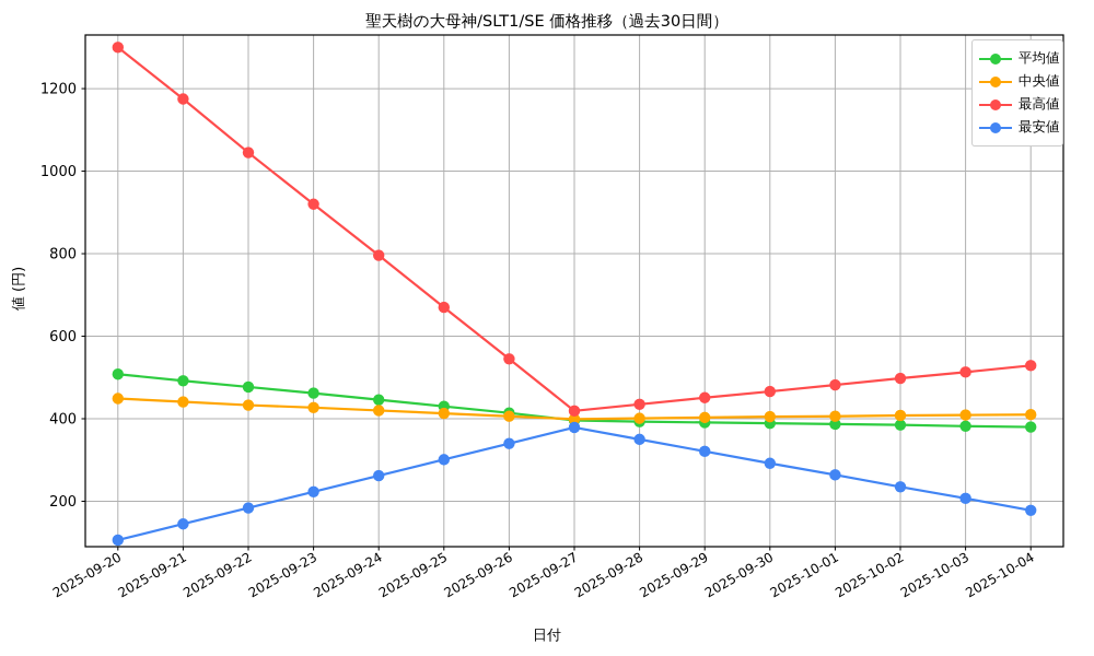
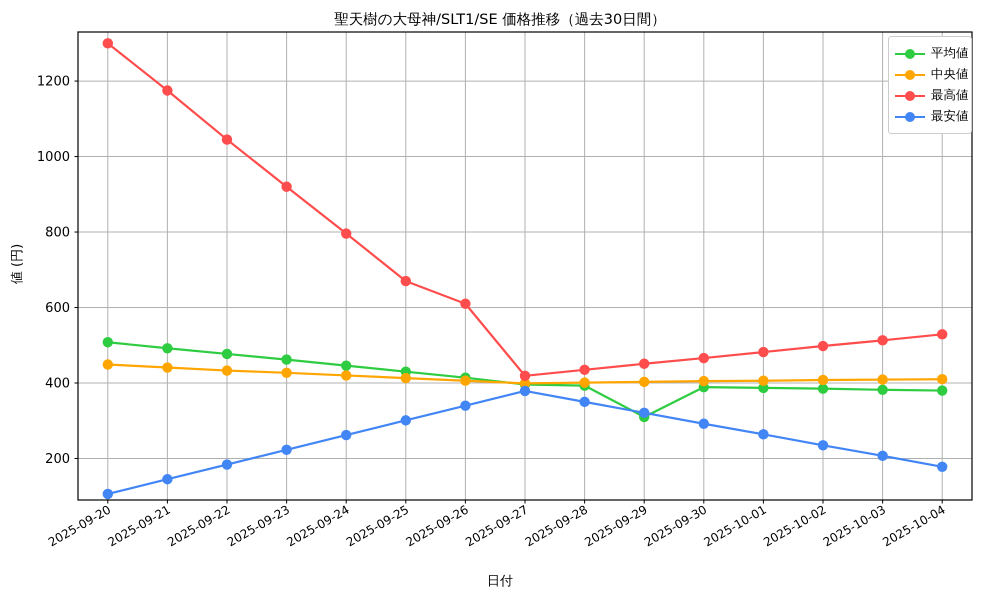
最高値/2025-09-26: 540 -> 610
平均値/2025-09-29: 390 -> 310
